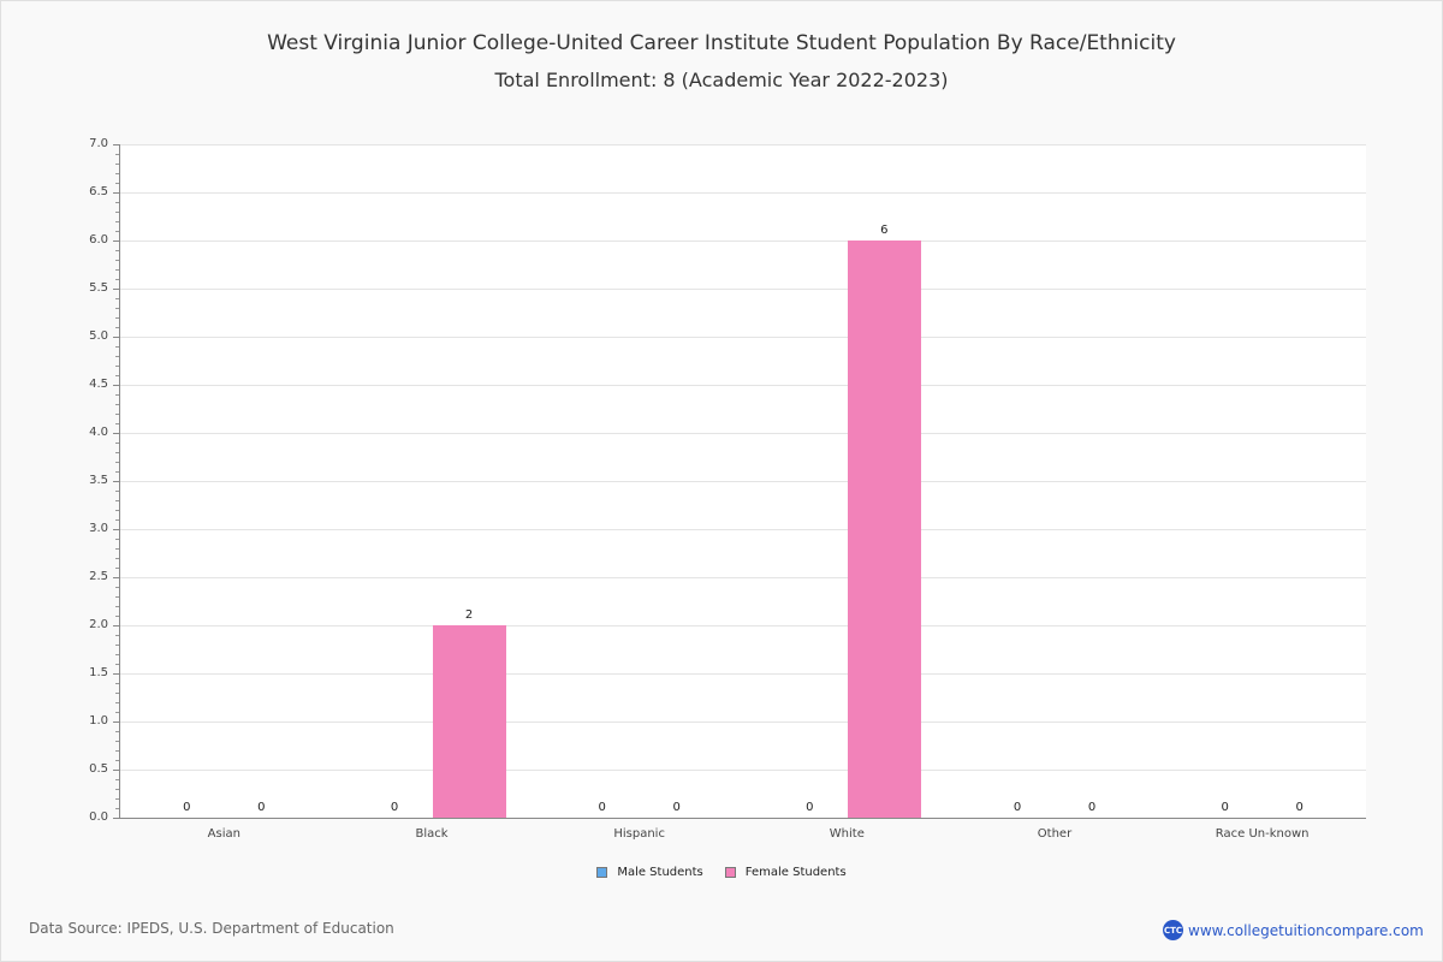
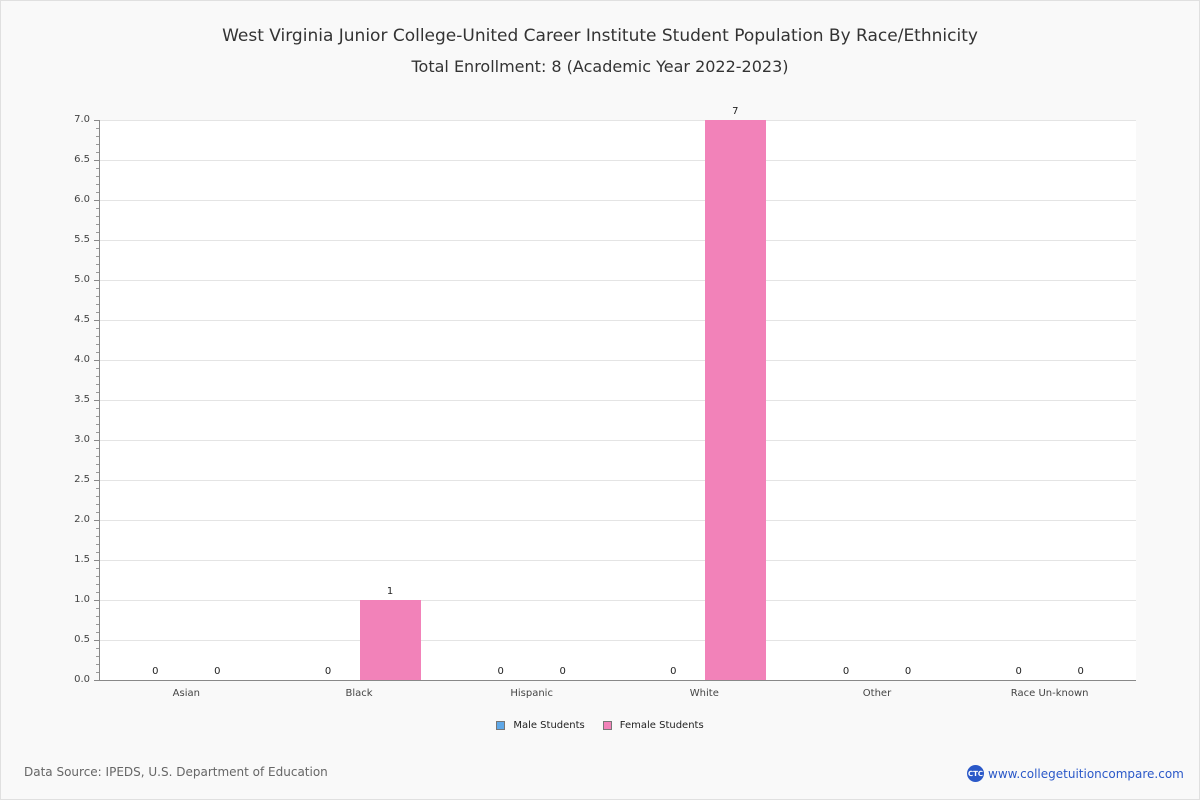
Female Students/Black: 2 -> 1
Female Students/White: 6 -> 7
